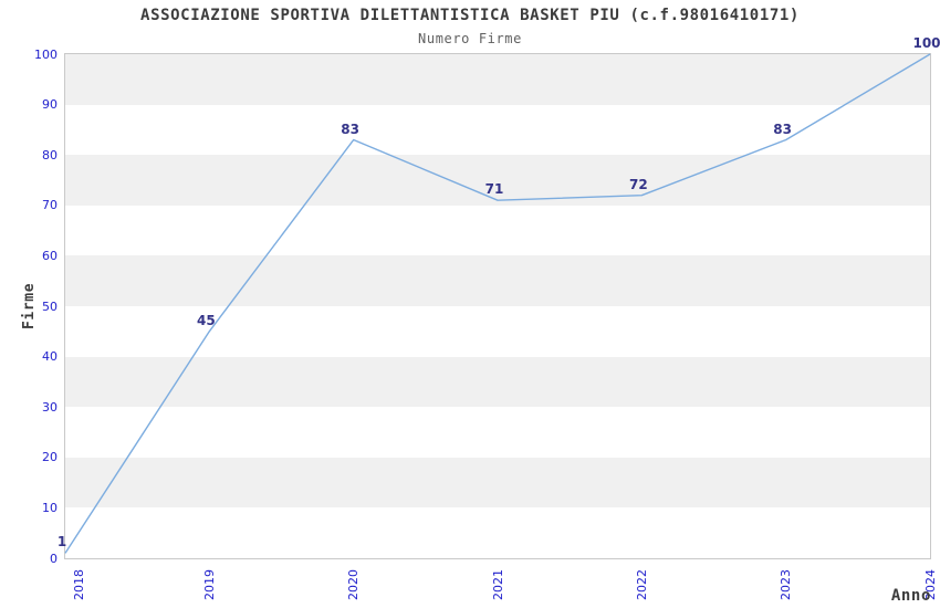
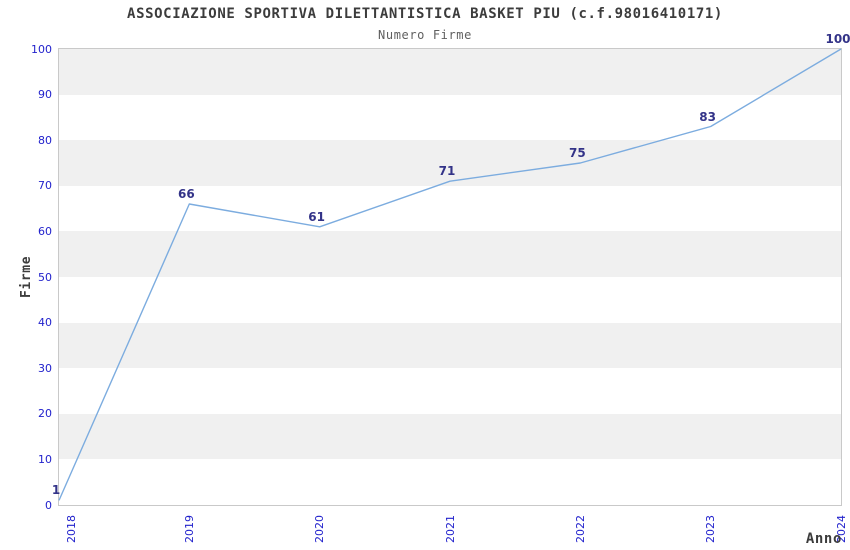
2019: 45 -> 66
2020: 83 -> 61
2022: 72 -> 75
